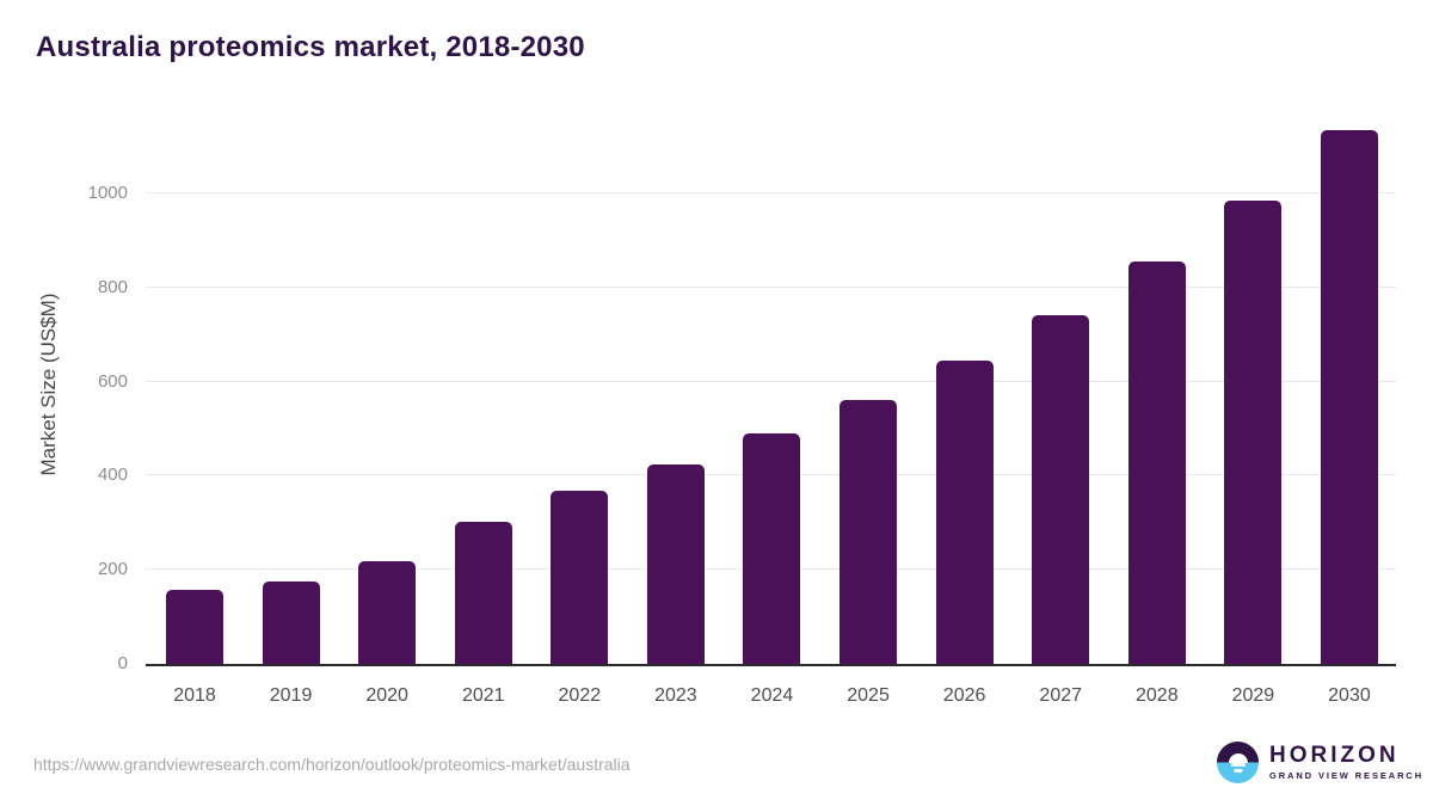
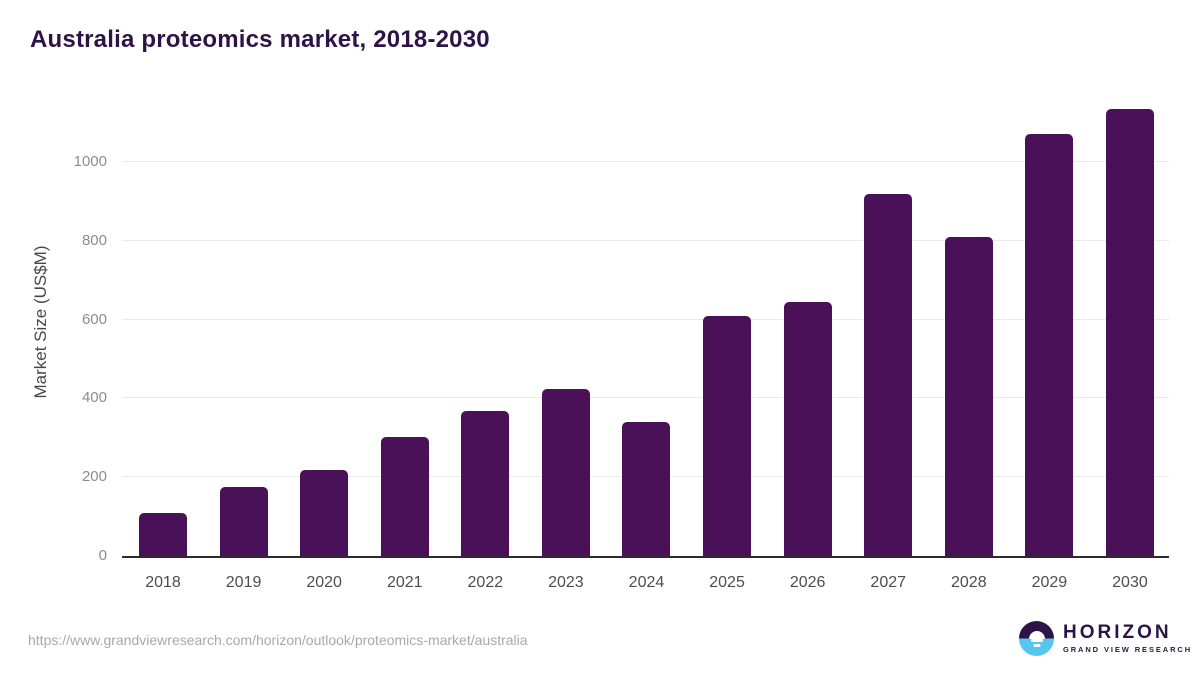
2018: 160 -> 110
2024: 490 -> 340
2025: 560 -> 610
2027: 740 -> 920
2028: 860 -> 810
2029: 980 -> 1070
